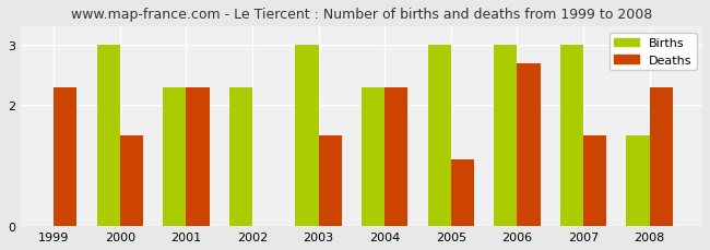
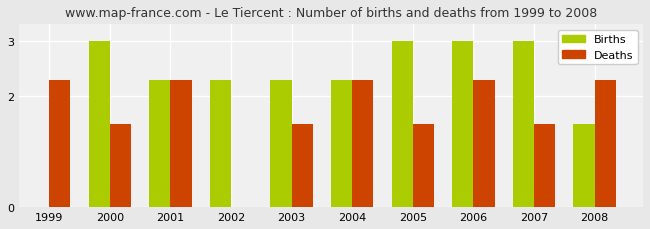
Births/2003: 3.0 -> 2.3
Deaths/2005: 1.1 -> 1.5
Deaths/2006: 2.7 -> 2.3
